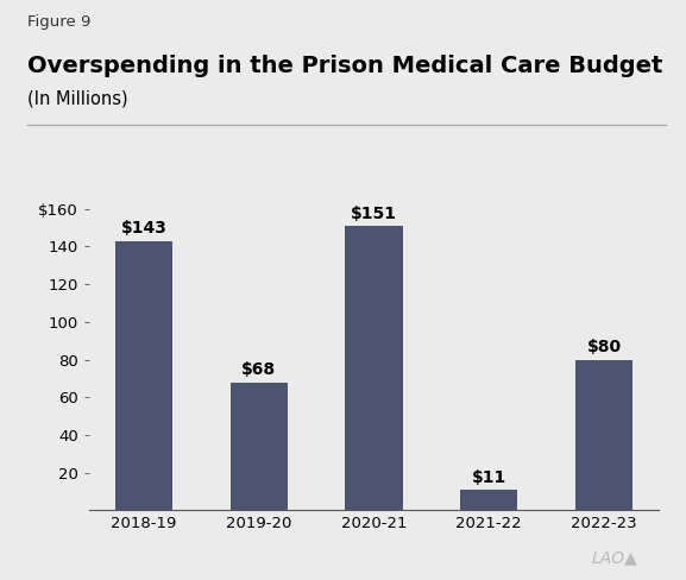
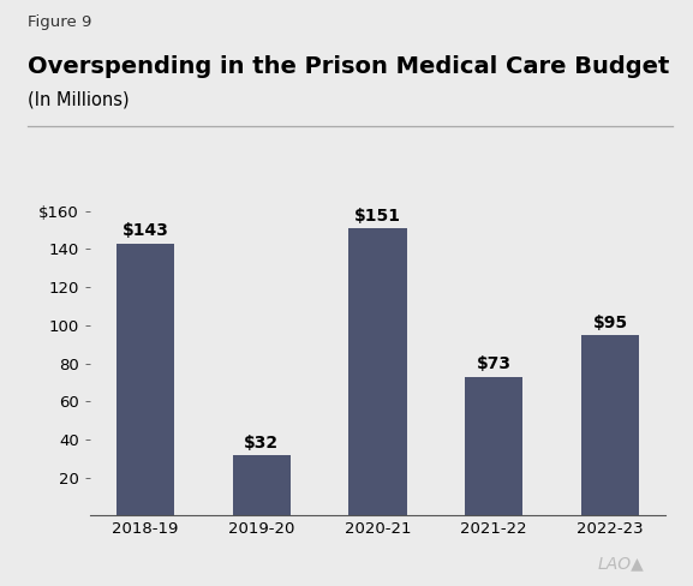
2019-20: $68 -> $32
2021-22: $11 -> $73
2022-23: $80 -> $95
